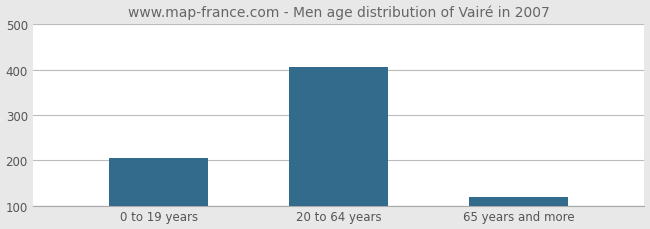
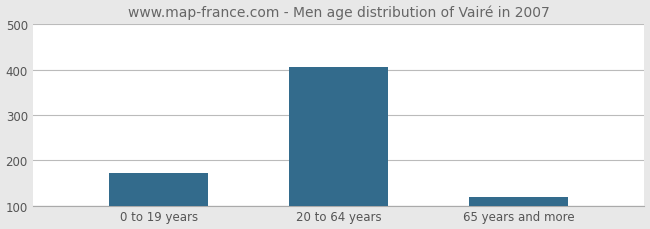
0 to 19 years: 205 -> 172
